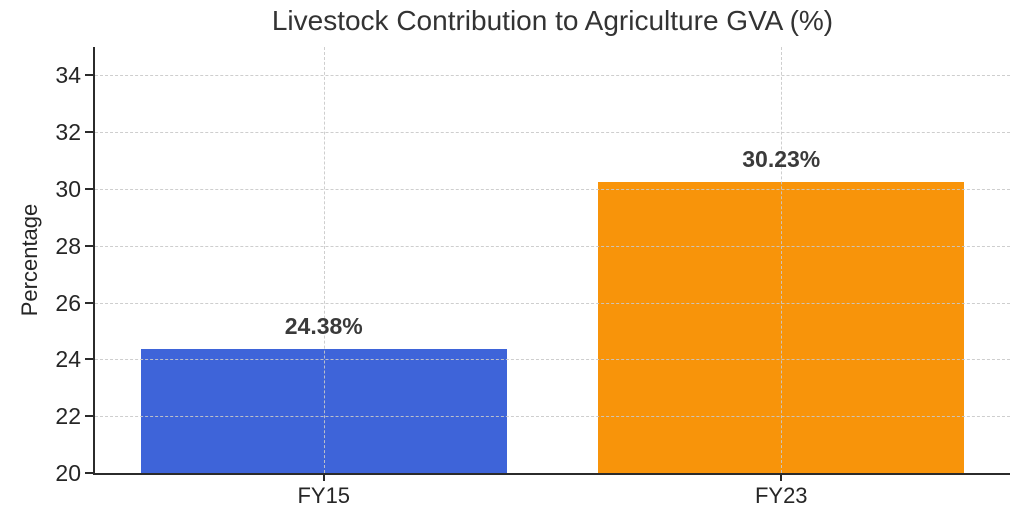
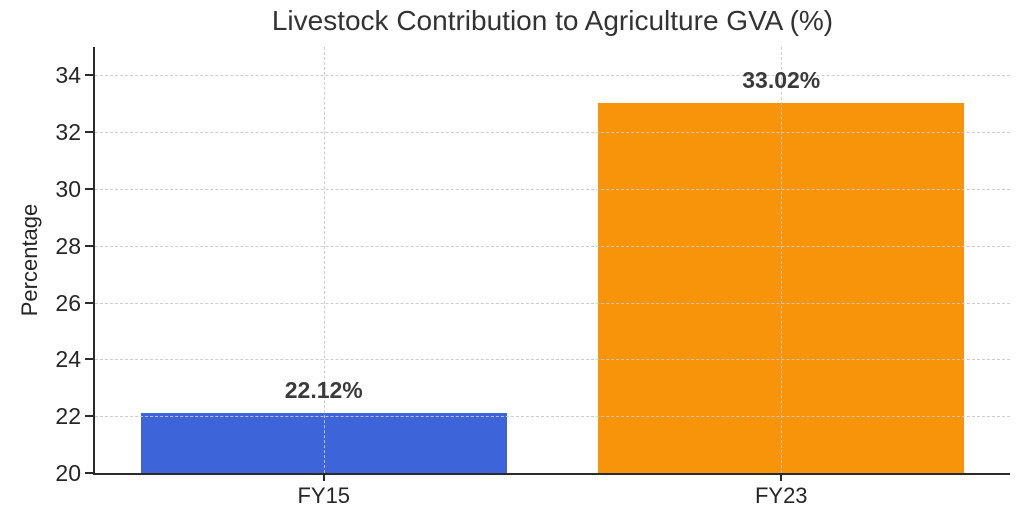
FY15: 24.38% -> 22.12%
FY23: 30.23% -> 33.02%
